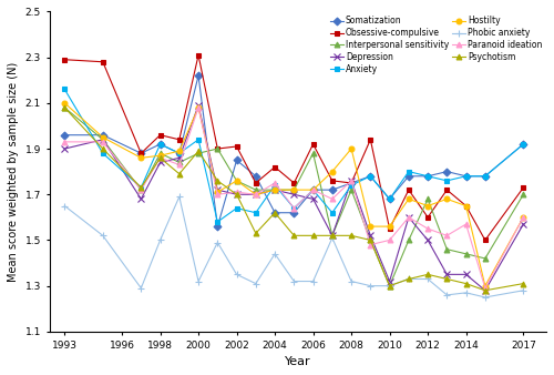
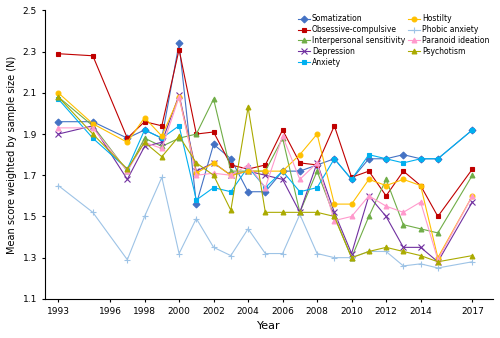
Anxiety/1993: 2.16 -> 2.07
Hostilty/1998: 1.87 -> 1.98
Somatization/2000: 2.22 -> 2.34
Interpersonal sensitivity/2002: 1.76 -> 2.07
Depression/2002: 1.70 -> 1.76
Obsessive-compulsive/2004: 1.82 -> 1.73
Psychotism/2004: 1.62 -> 2.03
Paranoid ideation/2006: 1.72 -> 1.89
Anxiety/2008: 1.74 -> 1.64
Obsessive-compulsive/2010: 1.55 -> 1.69
